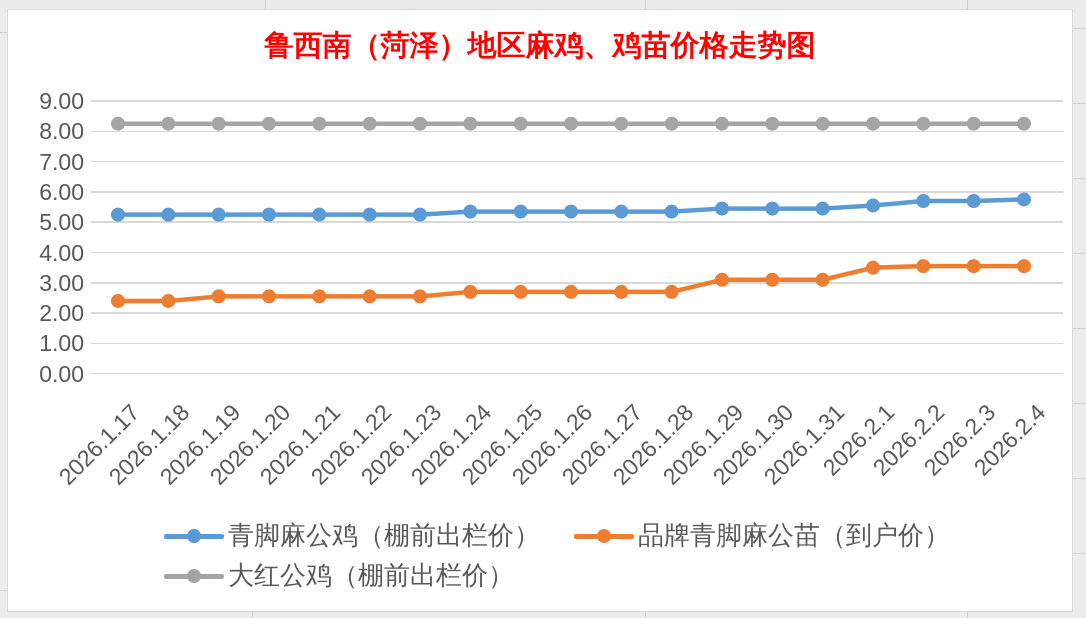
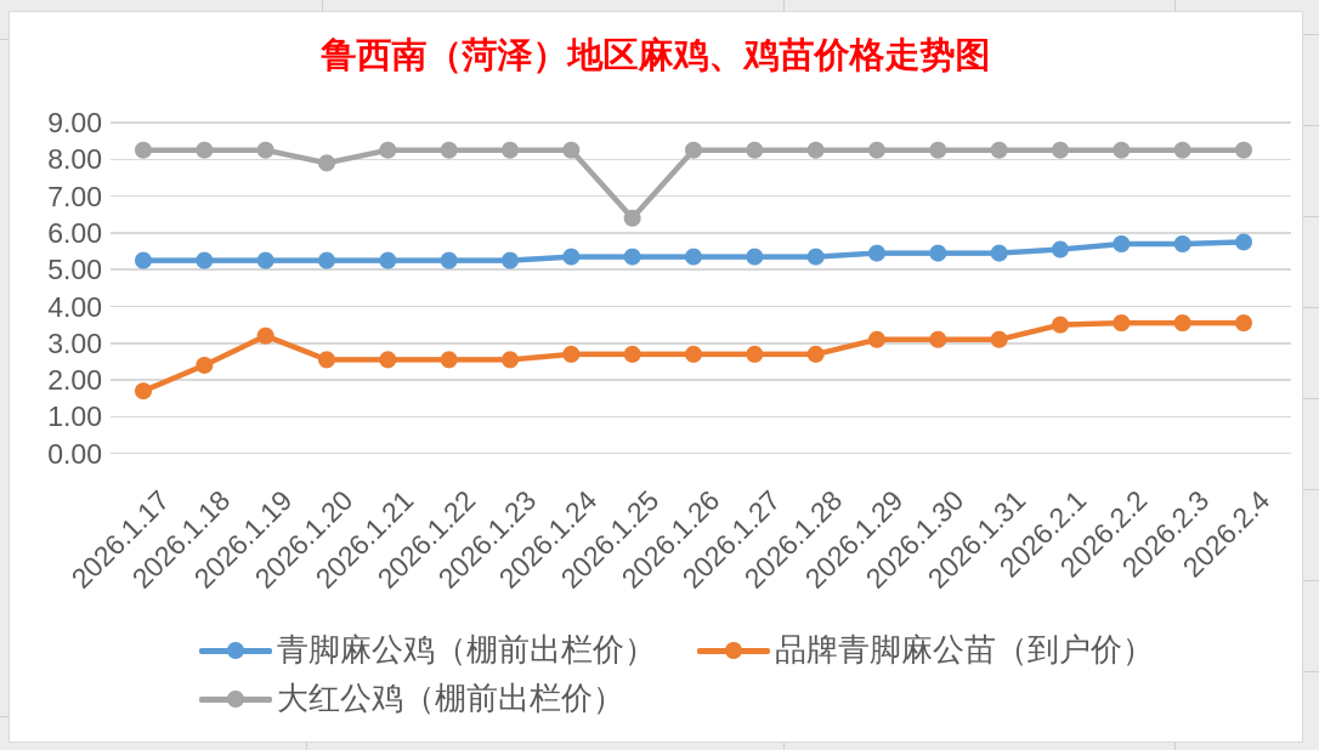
品牌青脚麻公苗（到户价）/2026.1.17: 2.4 -> 1.7
品牌青脚麻公苗（到户价）/2026.1.19: 2.5 -> 3.2
大红公鸡（棚前出栏价）/2026.1.20: 8.2 -> 7.9
大红公鸡（棚前出栏价）/2026.1.25: 8.2 -> 6.4
